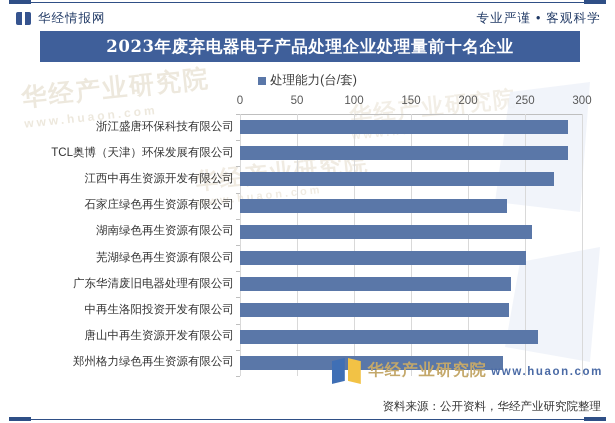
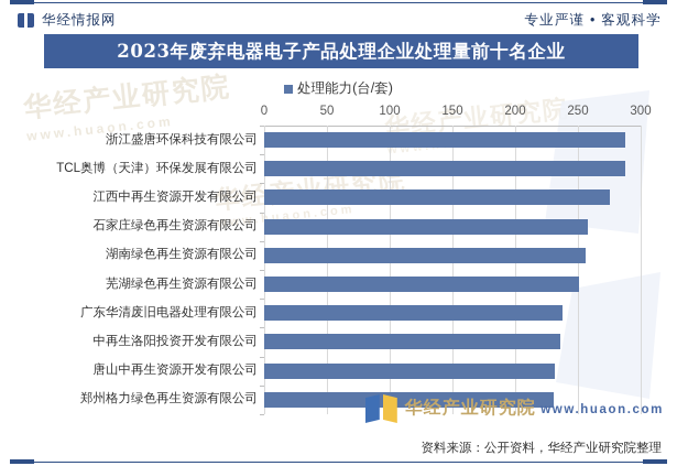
石家庄绿色再生资源有限公司: 234 -> 258
唐山中再生资源开发有限公司: 261 -> 232
